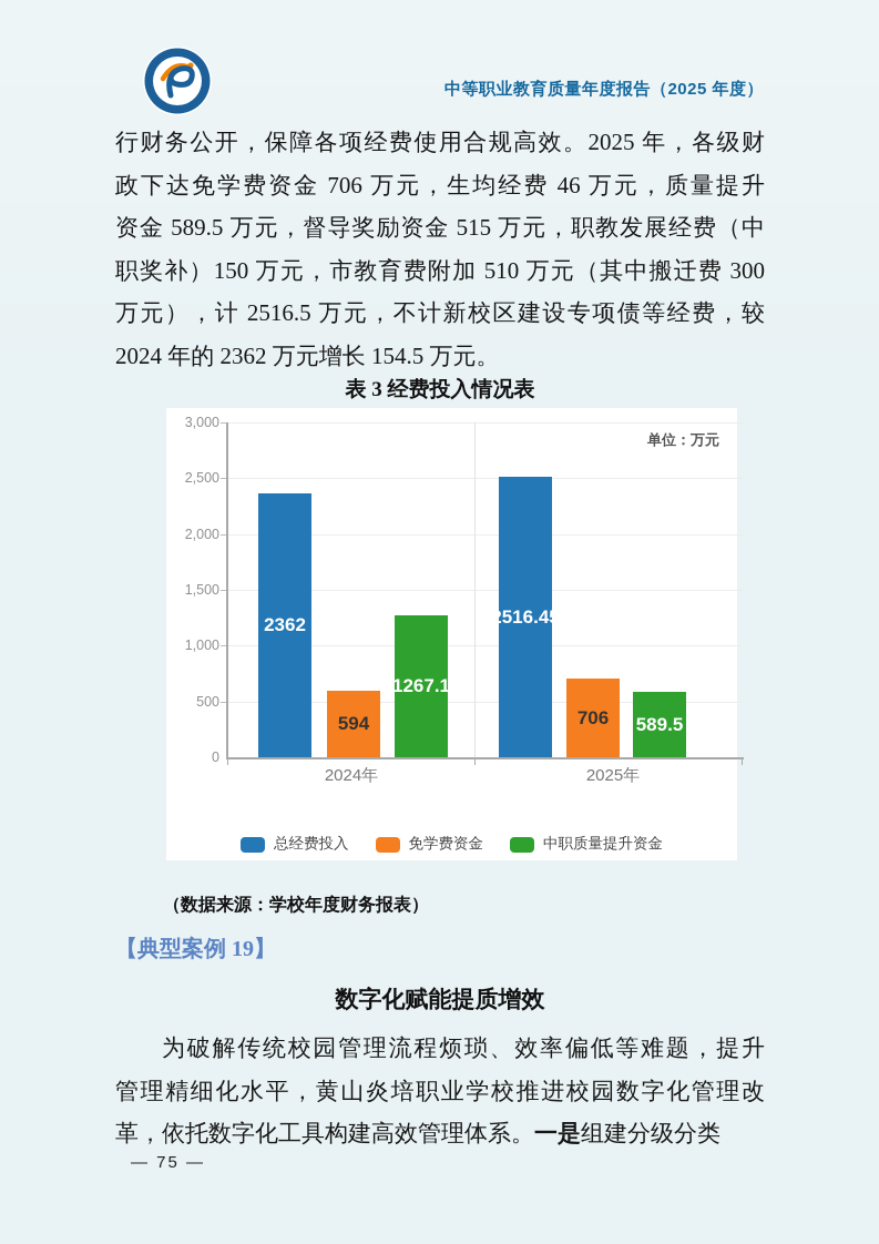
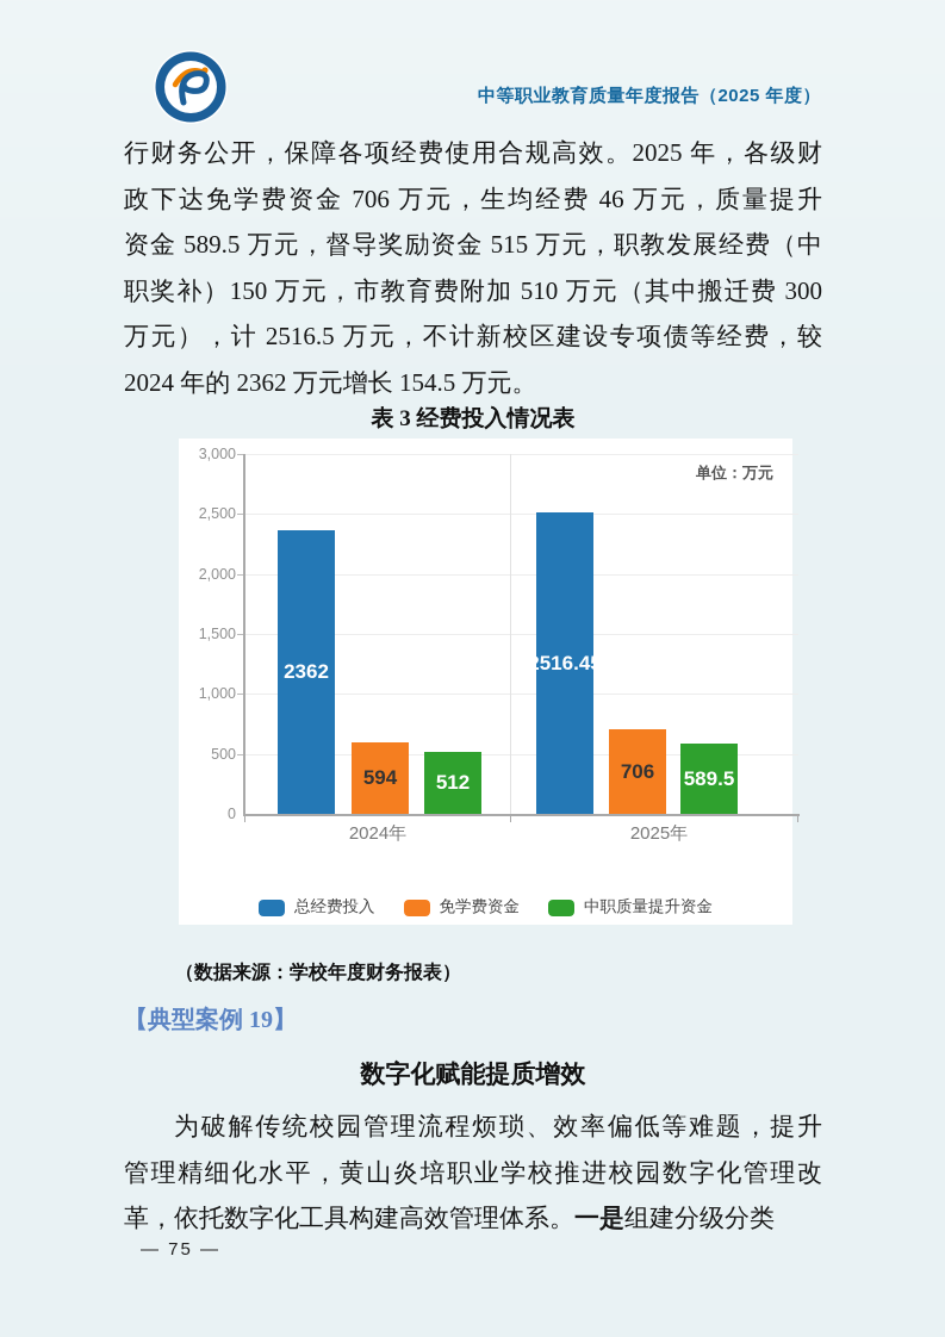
中职质量提升资金/2024年: 1267.1 -> 512
